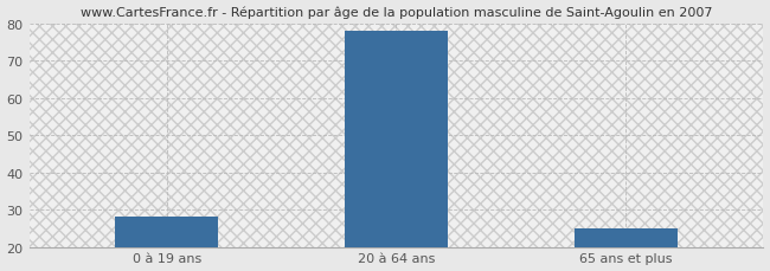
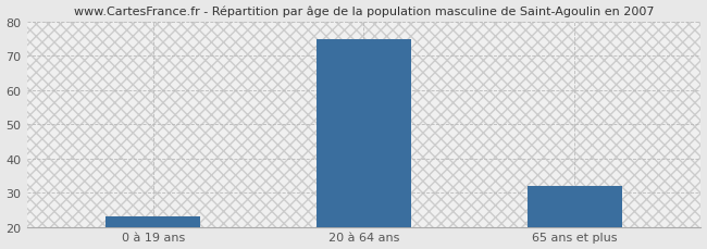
0 à 19 ans: 28 -> 23
20 à 64 ans: 78 -> 75
65 ans et plus: 25 -> 32
